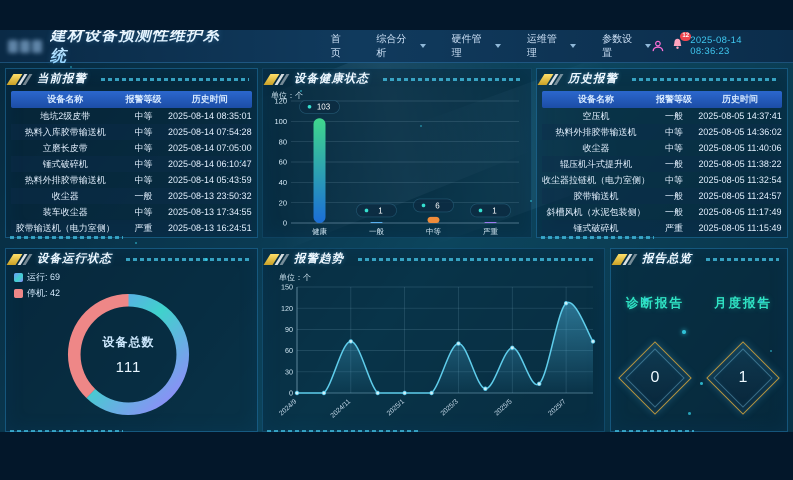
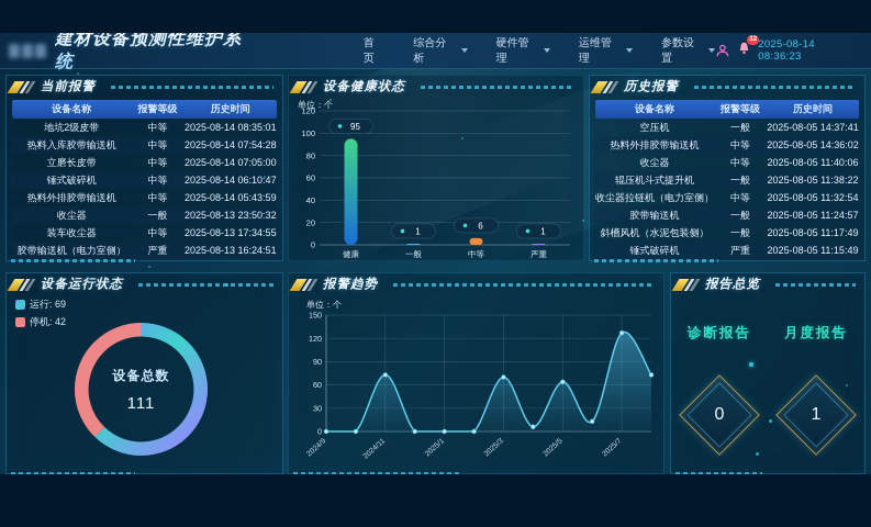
设备健康状态/健康: 103 -> 95
